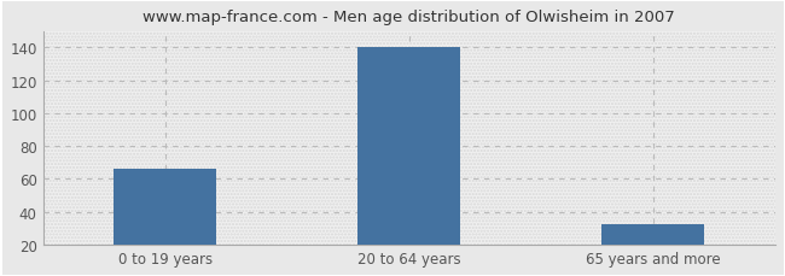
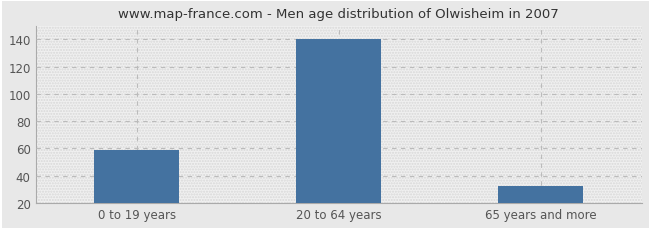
0 to 19 years: 66 -> 59
